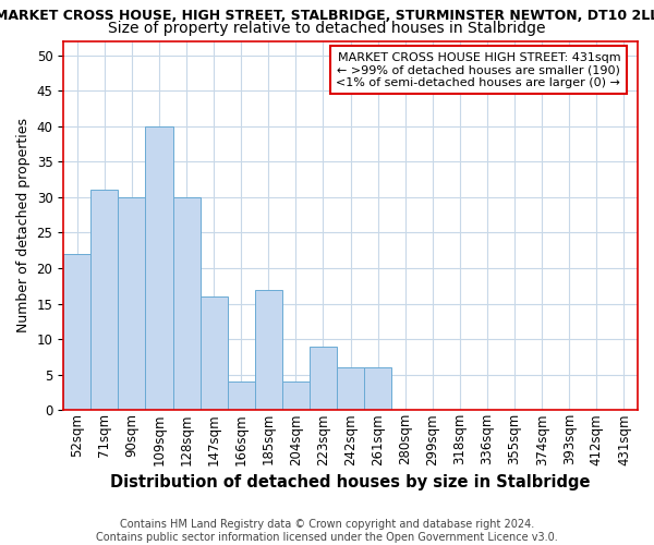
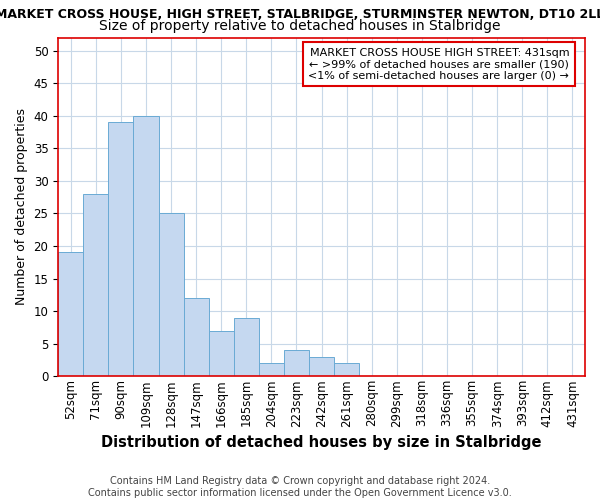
52sqm: 22 -> 19
71sqm: 31 -> 28
90sqm: 30 -> 39
128sqm: 30 -> 25
147sqm: 16 -> 12
166sqm: 4 -> 7
185sqm: 17 -> 9
204sqm: 4 -> 2
223sqm: 9 -> 4
242sqm: 6 -> 3
261sqm: 6 -> 2
